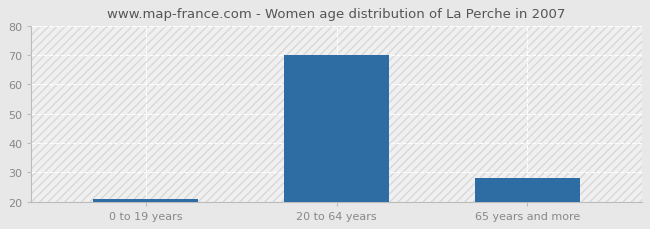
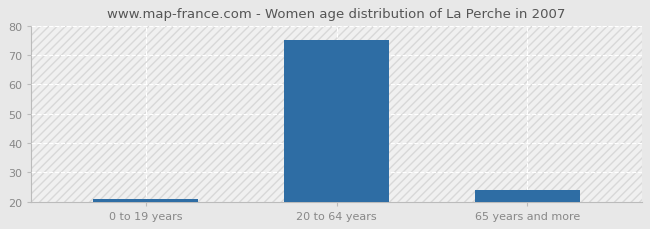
20 to 64 years: 70 -> 75
65 years and more: 28 -> 24
